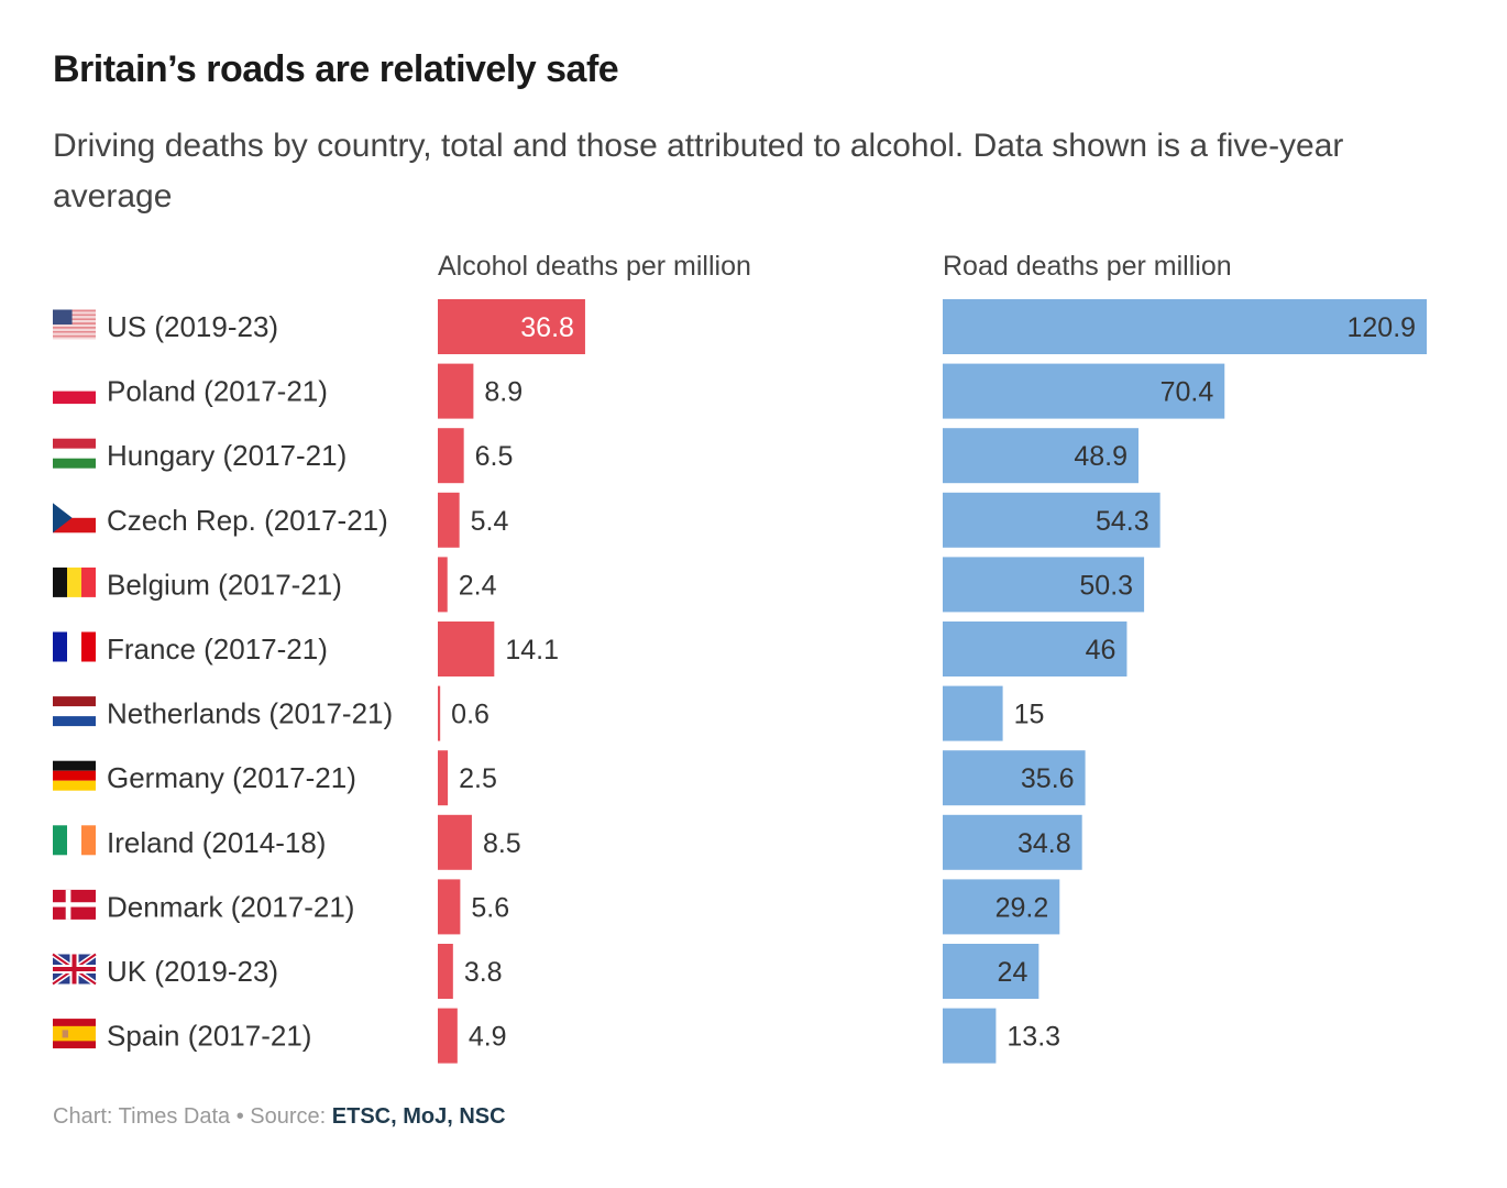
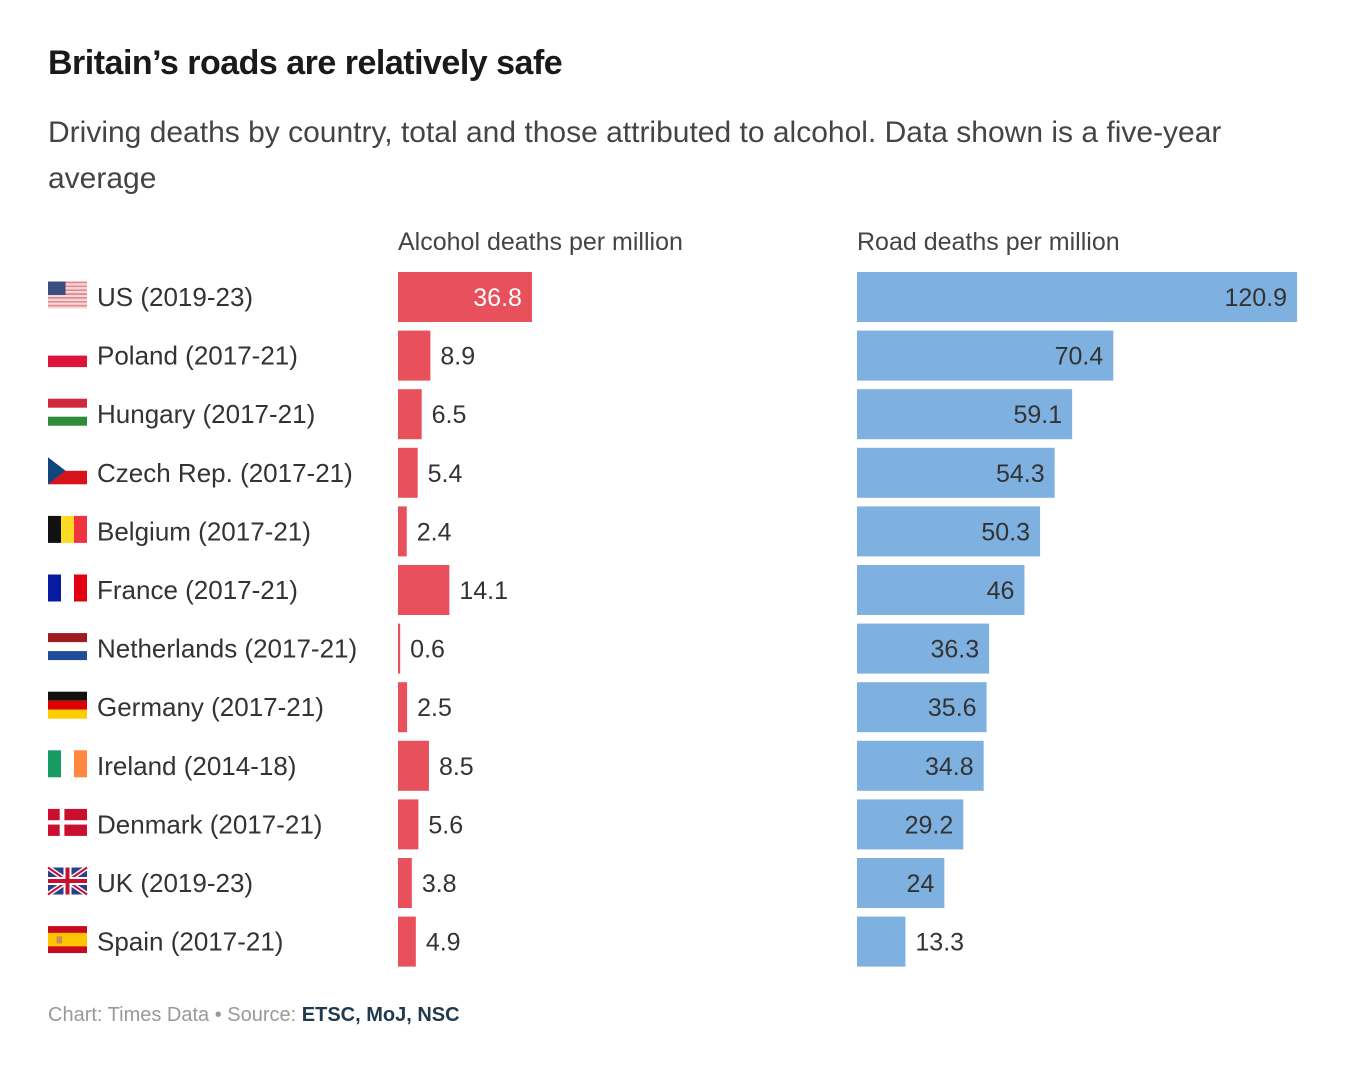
Road deaths per million/Hungary (2017-21): 48.9 -> 59.1
Road deaths per million/Netherlands (2017-21): 15 -> 36.3
